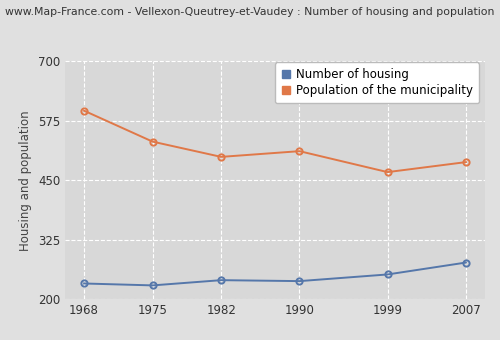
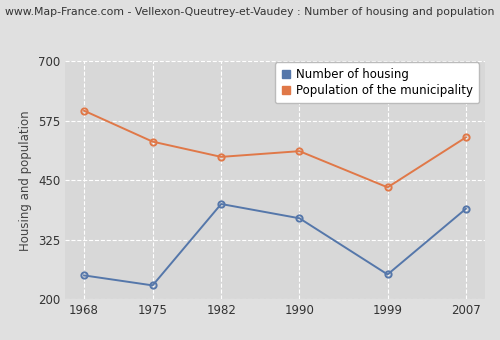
Number of housing/1968: 233 -> 250
Number of housing/1982: 240 -> 400
Number of housing/1990: 238 -> 370
Population of the municipality/1999: 467 -> 435
Number of housing/2007: 277 -> 390
Population of the municipality/2007: 488 -> 540
